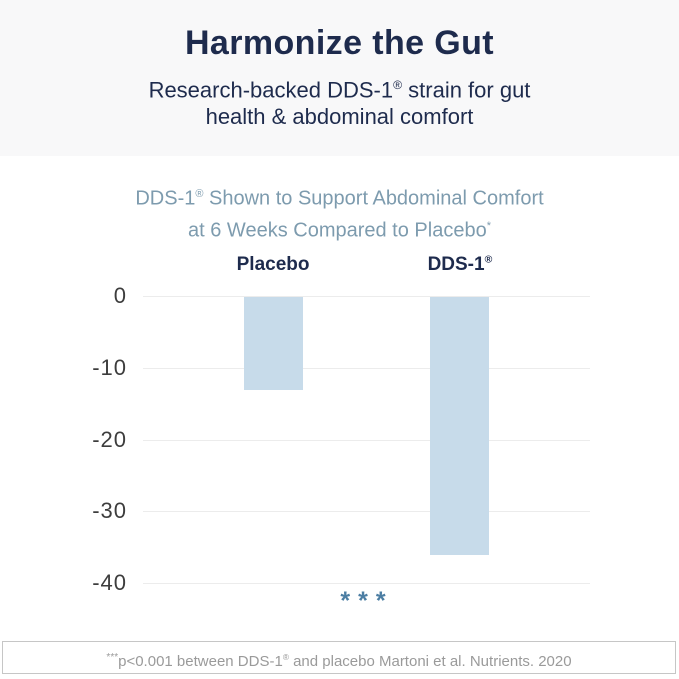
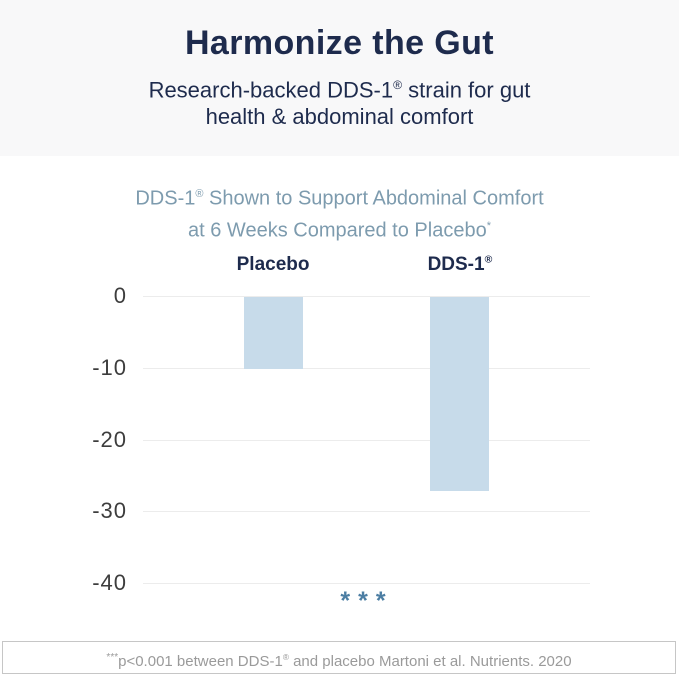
Placebo: -13 -> -10
DDS-1®: -36 -> -27
